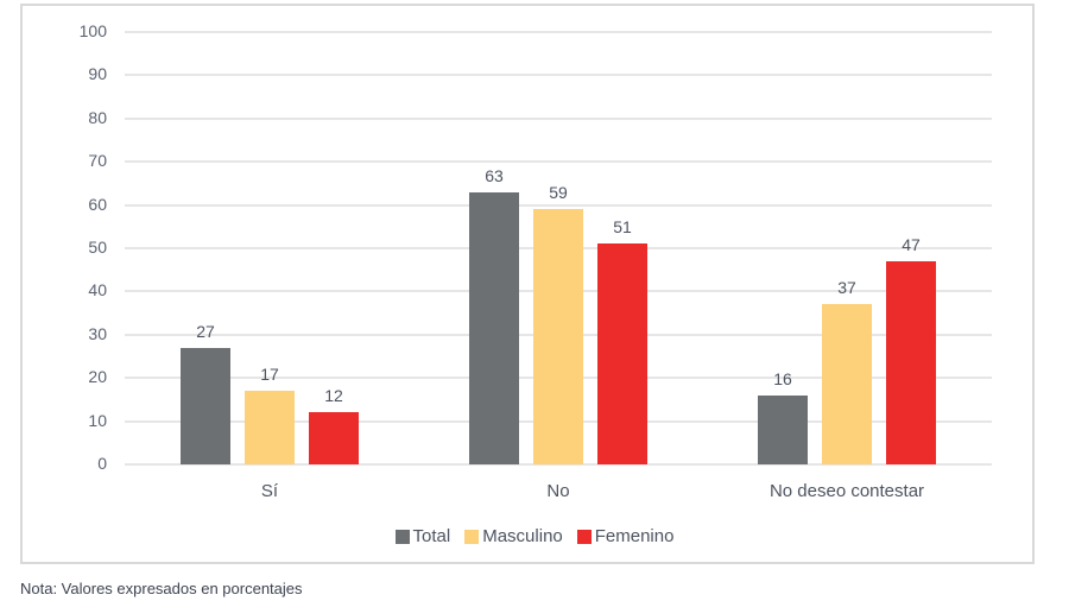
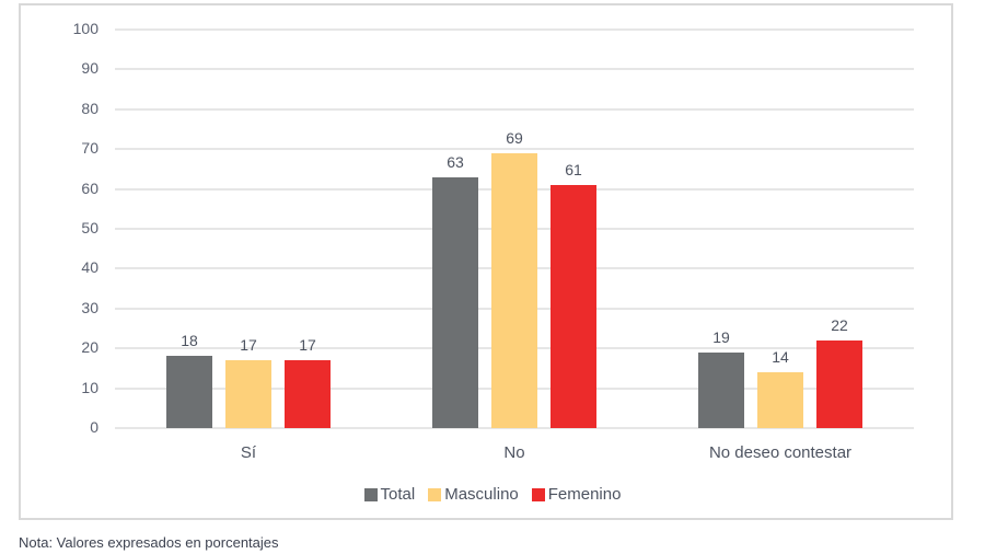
Total/Sí: 27 -> 18
Femenino/Sí: 12 -> 17
Masculino/No: 59 -> 69
Femenino/No: 51 -> 61
Total/No deseo contestar: 16 -> 19
Masculino/No deseo contestar: 37 -> 14
Femenino/No deseo contestar: 47 -> 22
